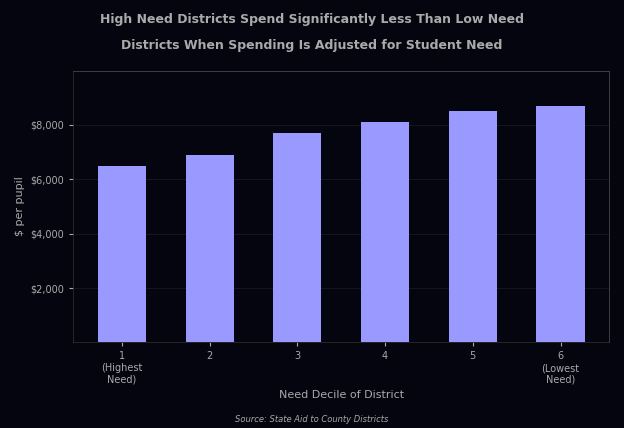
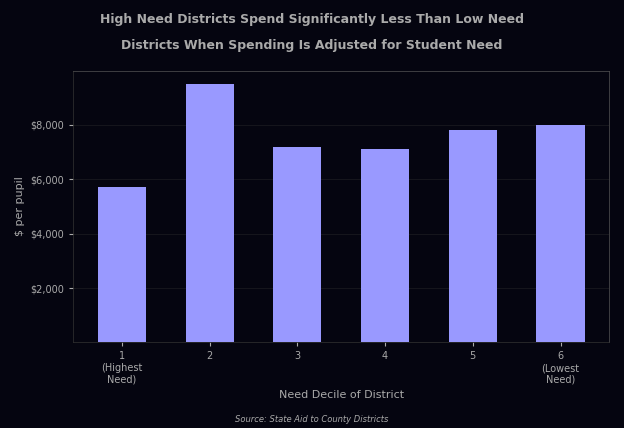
1 (Highest Need): $6,500 -> $5,700
2: $6,900 -> $9,500
3: $7,700 -> $7,200
4: $8,100 -> $7,100
5: $8,500 -> $7,800
6 (Lowest Need): $8,700 -> $8,000
